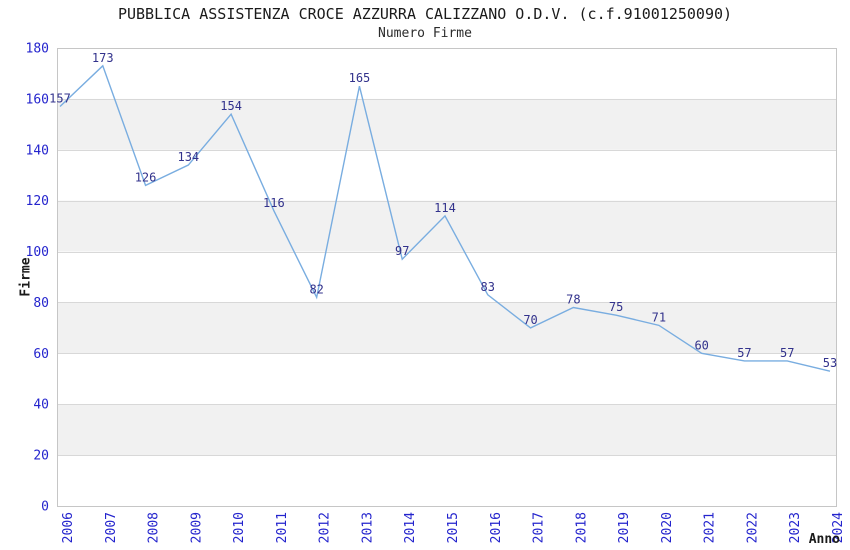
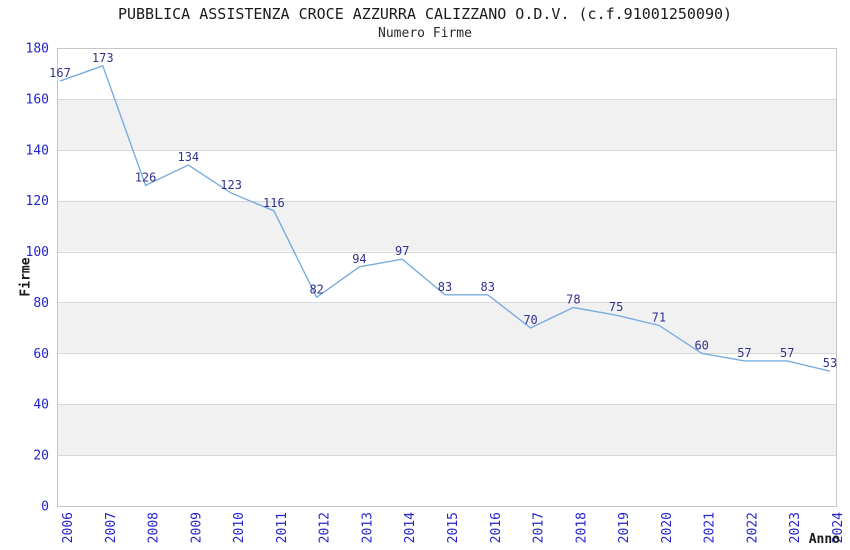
2006: 157 -> 167
2010: 154 -> 123
2013: 165 -> 94
2015: 114 -> 83
